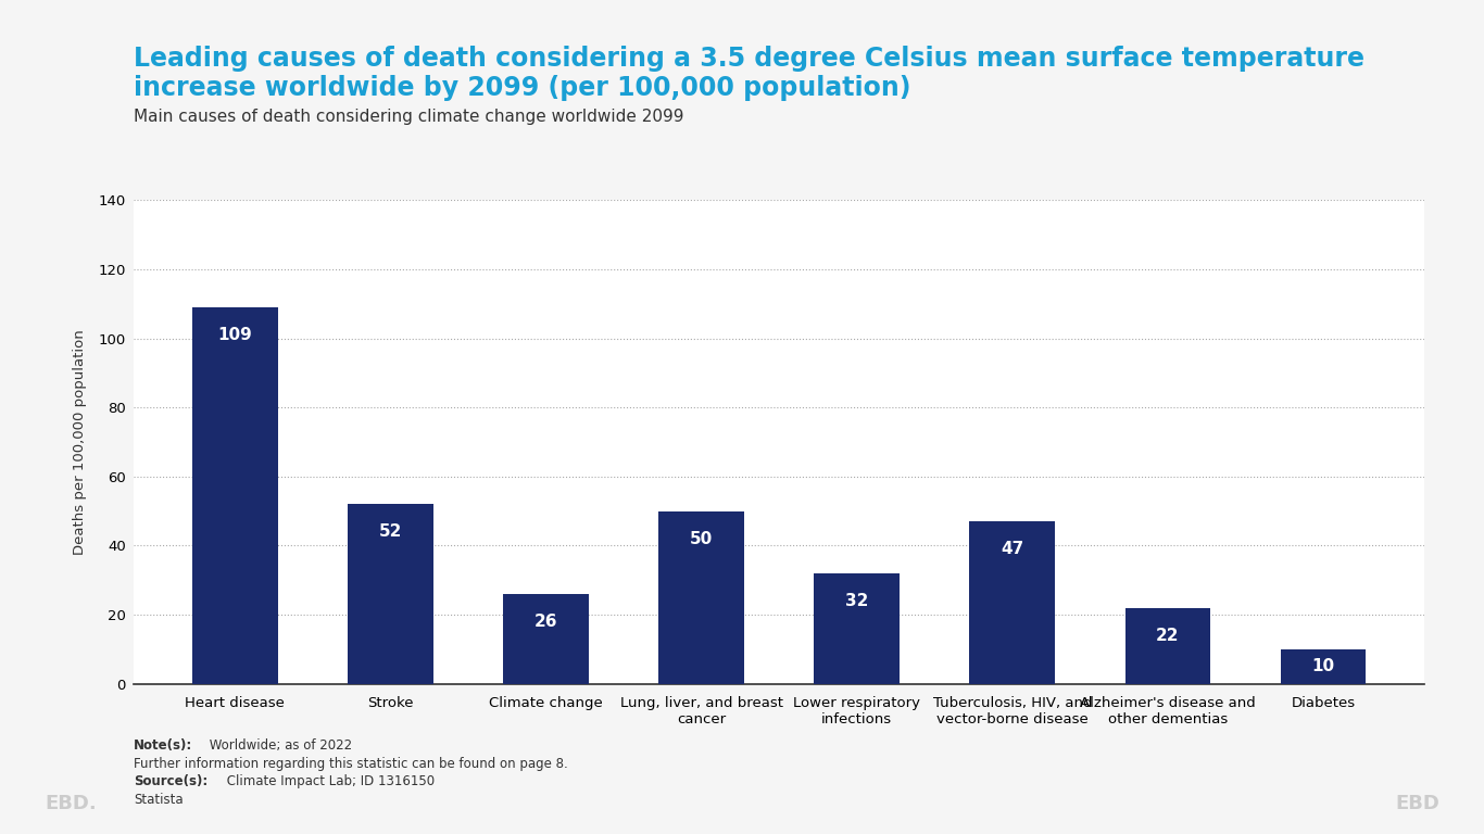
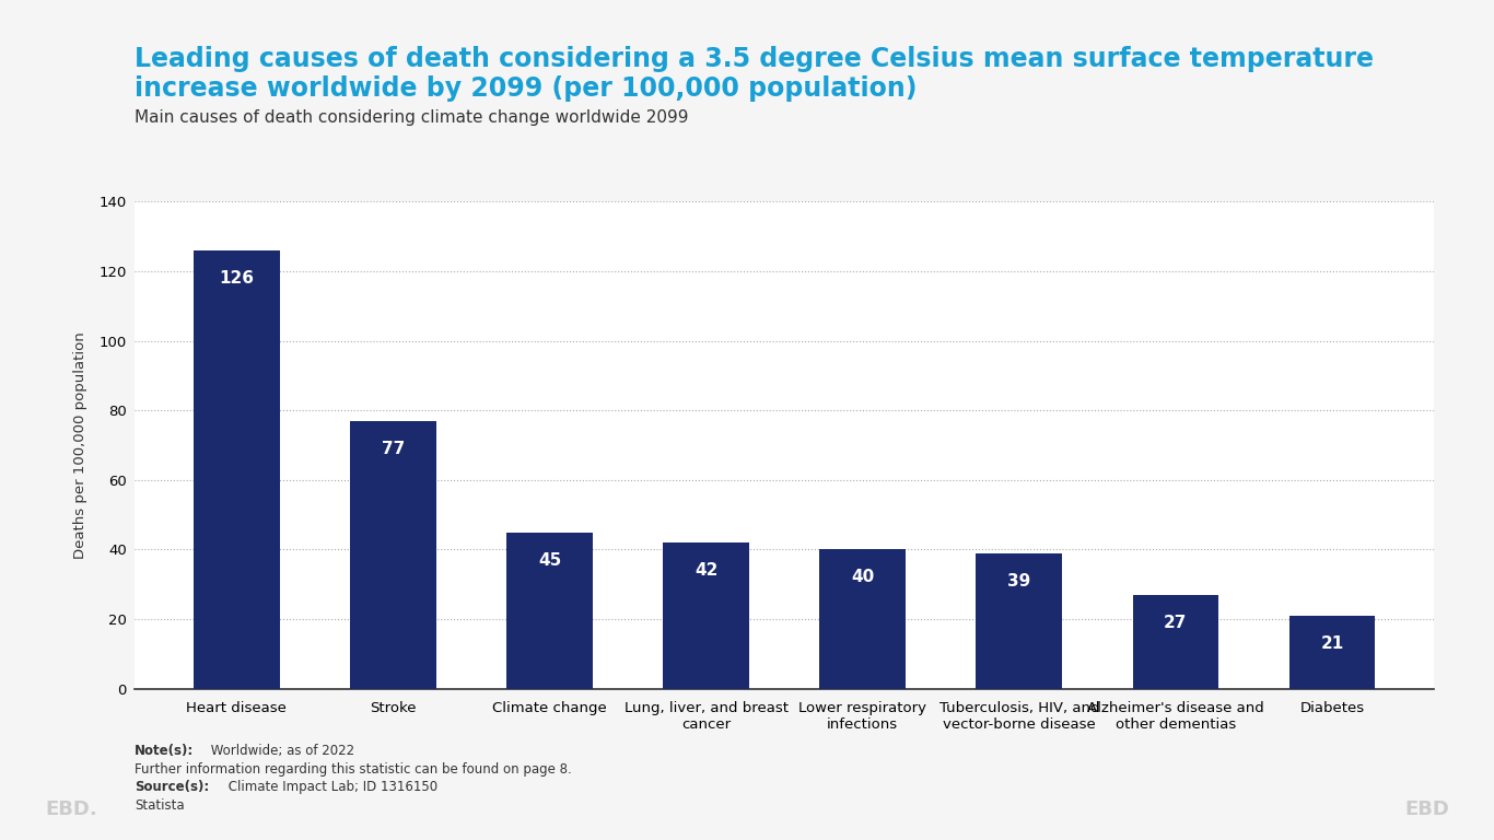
Heart disease: 109 -> 126
Stroke: 52 -> 77
Climate change: 26 -> 45
Lung, liver, and breast cancer: 50 -> 42
Lower respiratory infections: 32 -> 40
Tuberculosis, HIV, and vector-borne disease: 47 -> 39
Alzheimer's disease and other dementias: 22 -> 27
Diabetes: 10 -> 21
